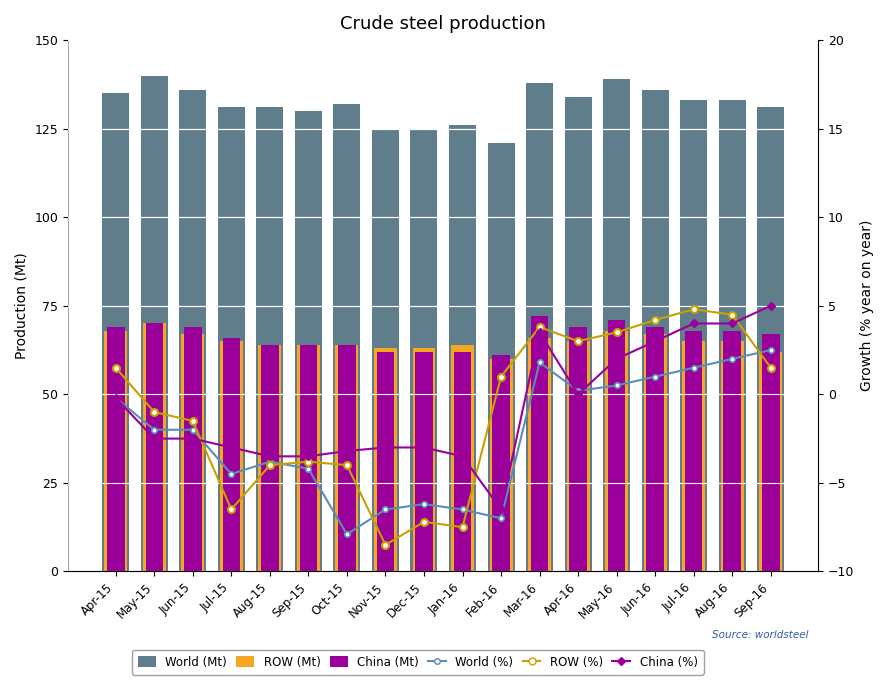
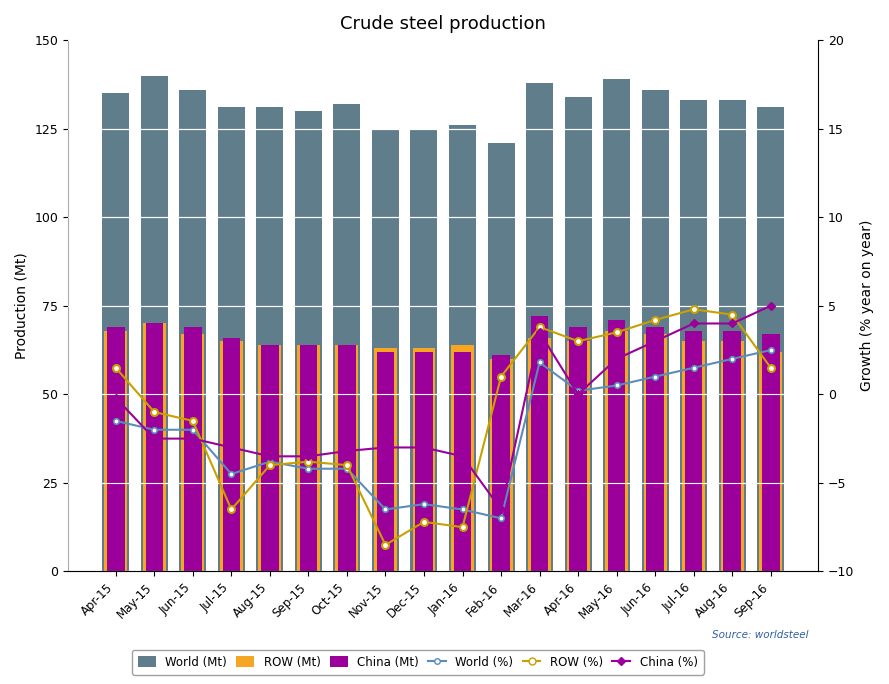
World (%)/Apr-15: -0.2 -> -1.5
World (%)/Oct-15: -7.9 -> -4.2
